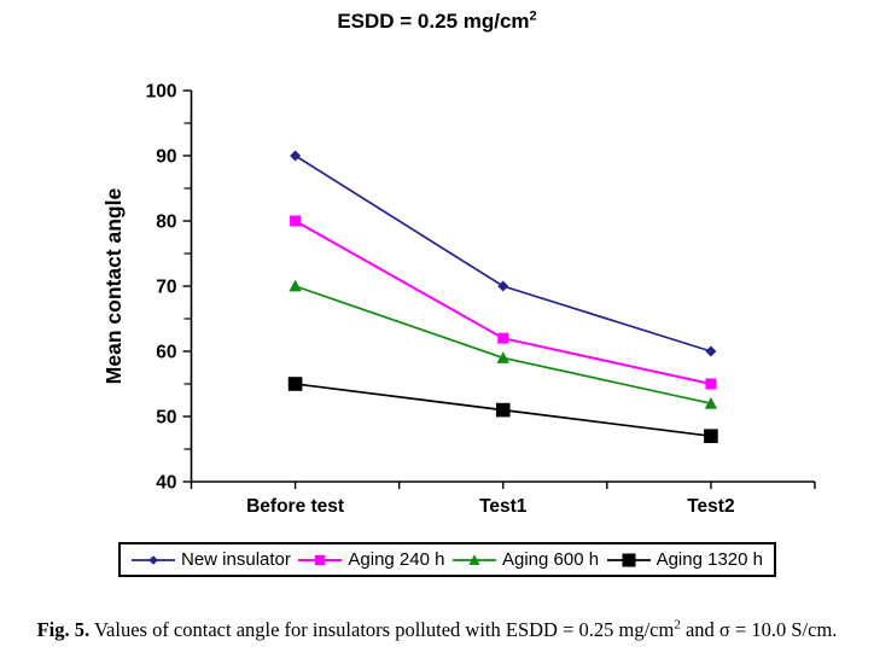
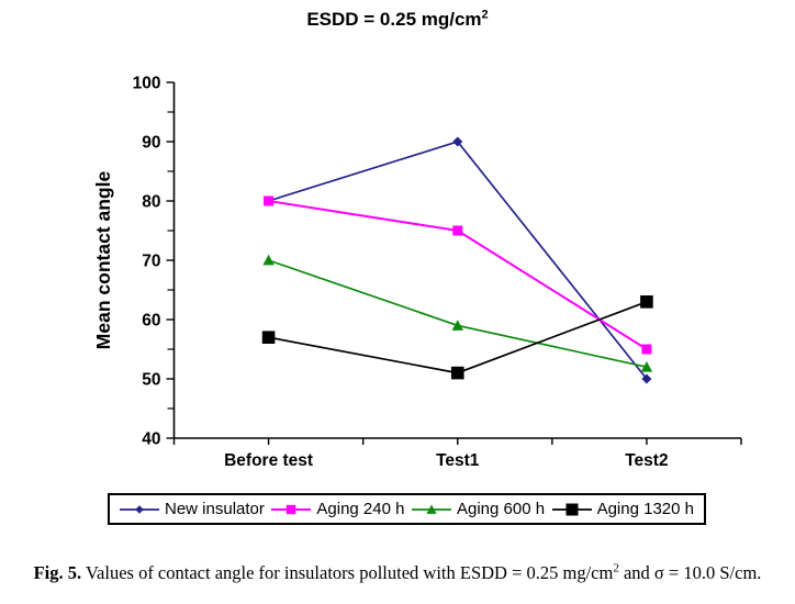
New insulator/Before test: 90 -> 80
Aging 1320 h/Before test: 55 -> 57
New insulator/Test1: 70 -> 90
Aging 240 h/Test1: 62 -> 75
New insulator/Test2: 60 -> 50
Aging 1320 h/Test2: 47 -> 63
